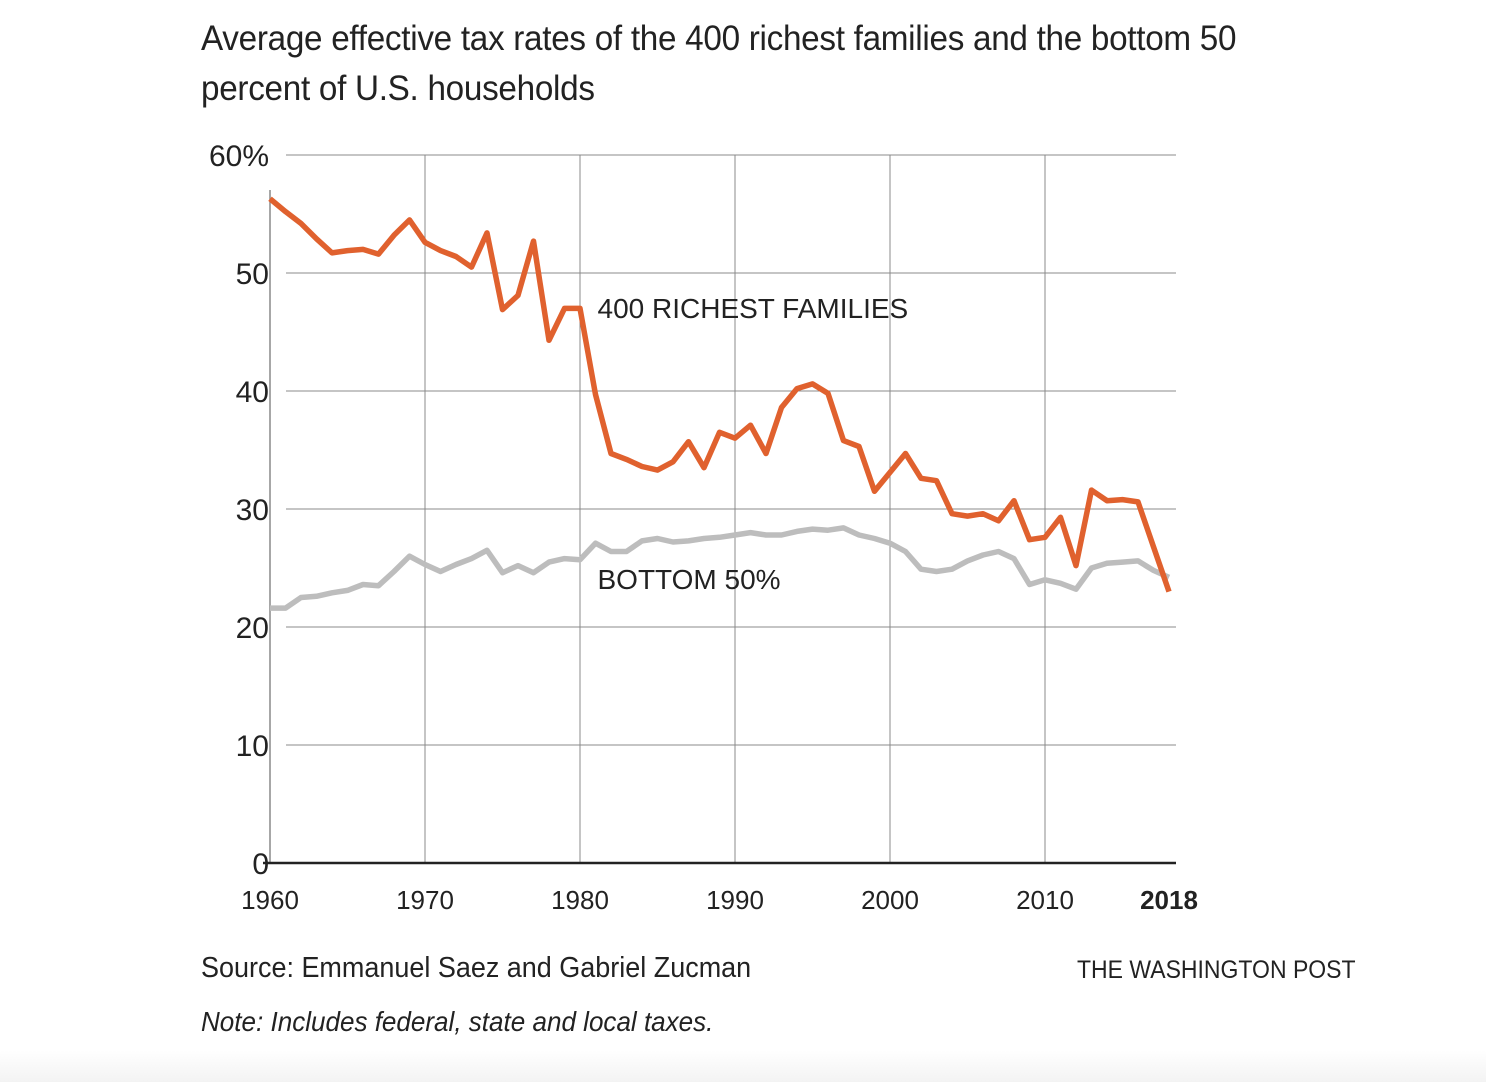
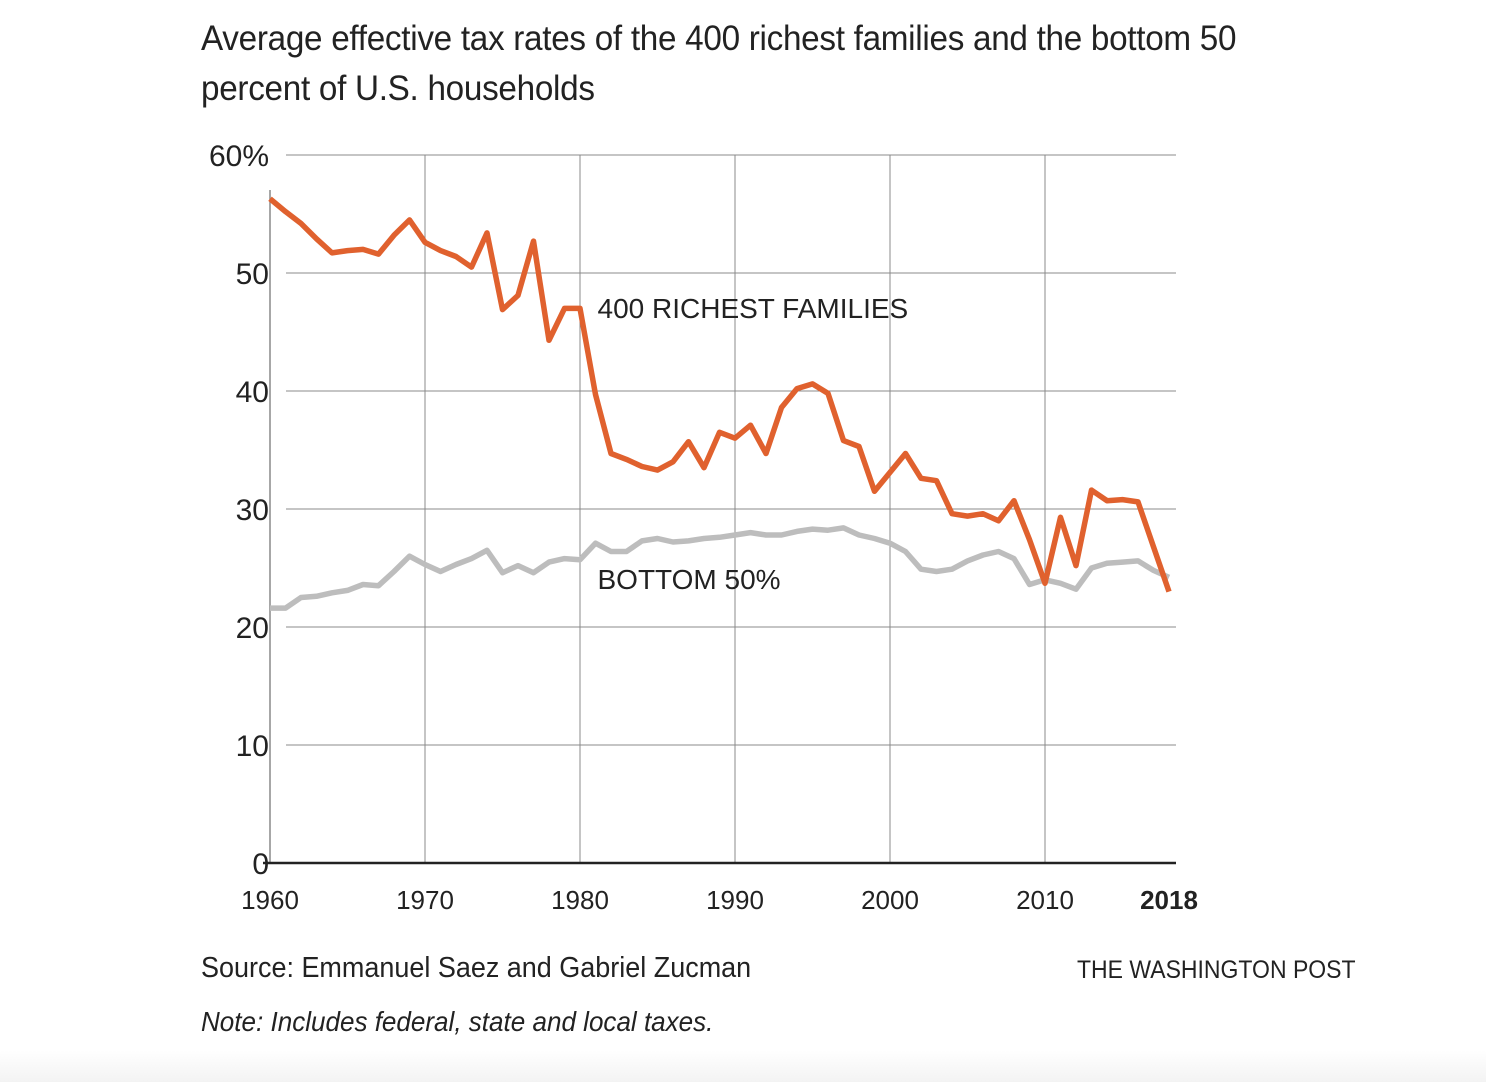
400 RICHEST FAMILIES/2010: 27.6% -> 23.7%
